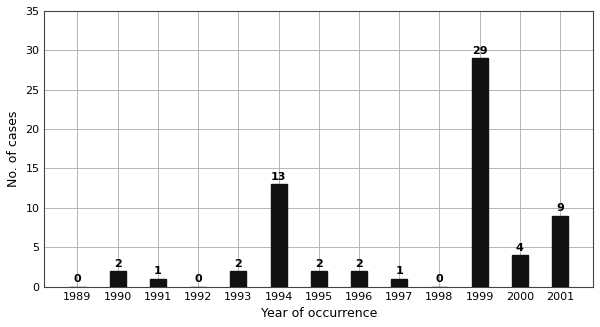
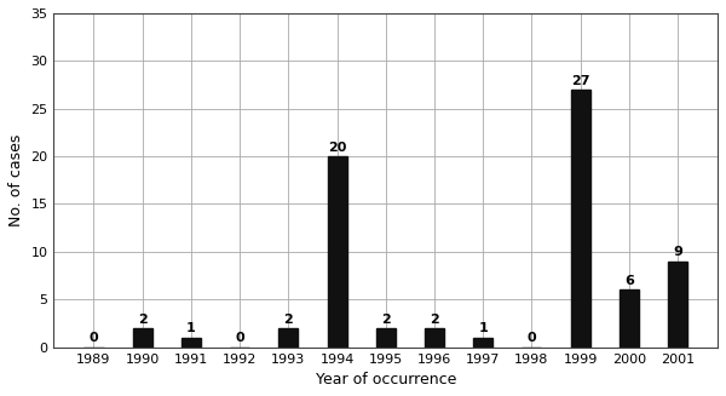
1994: 13 -> 20
1999: 29 -> 27
2000: 4 -> 6
